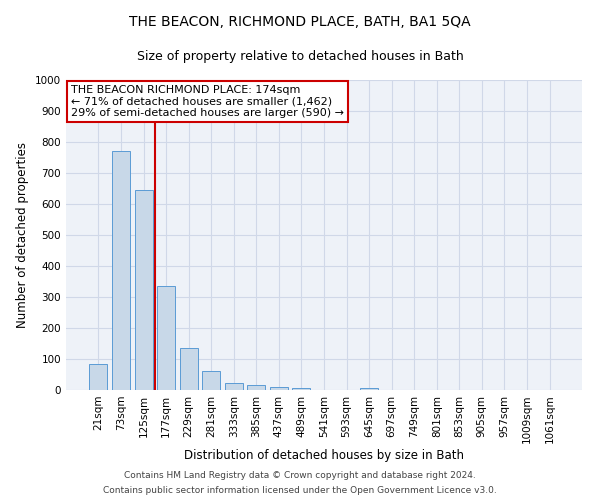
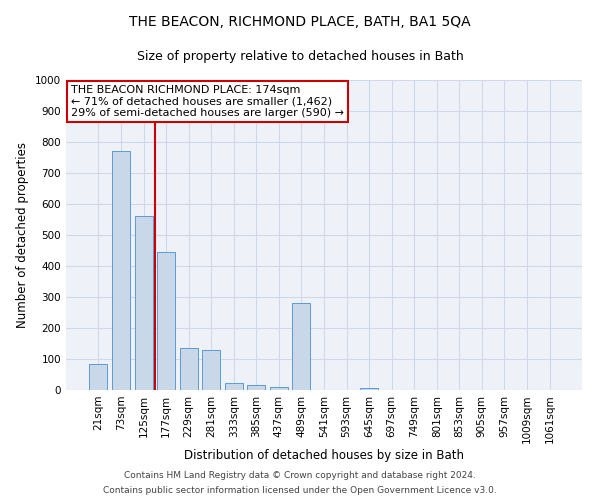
125sqm: 645 -> 560
177sqm: 335 -> 445
281sqm: 60 -> 130
489sqm: 5 -> 280
